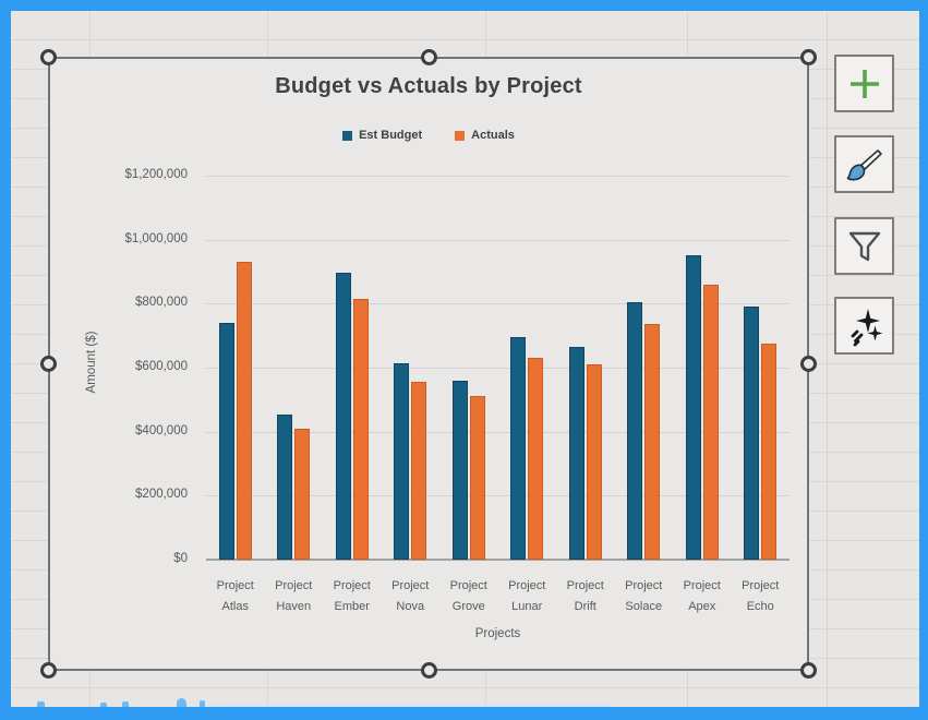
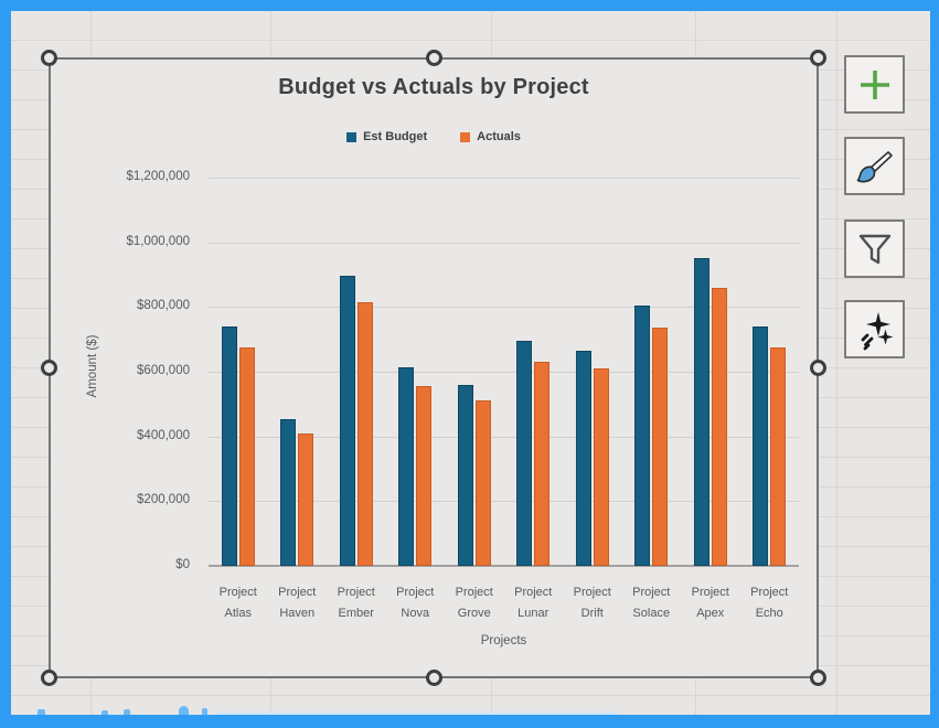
Actuals/Project Atlas: $930000 -> $680000
Est Budget/Project Echo: $790000 -> $740000
